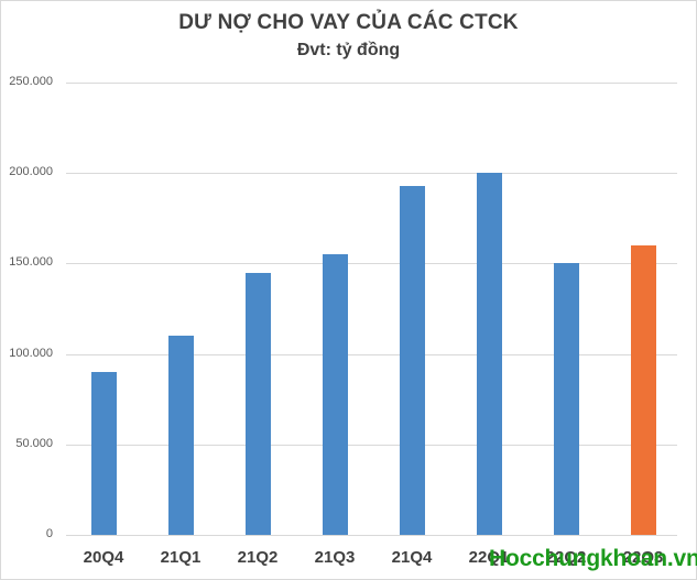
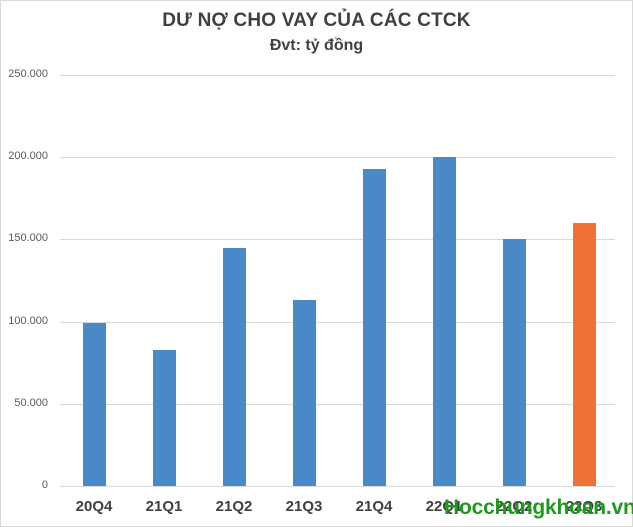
20Q4: 90000 -> 99000
21Q1: 110000 -> 83000
21Q3: 155000 -> 113000
